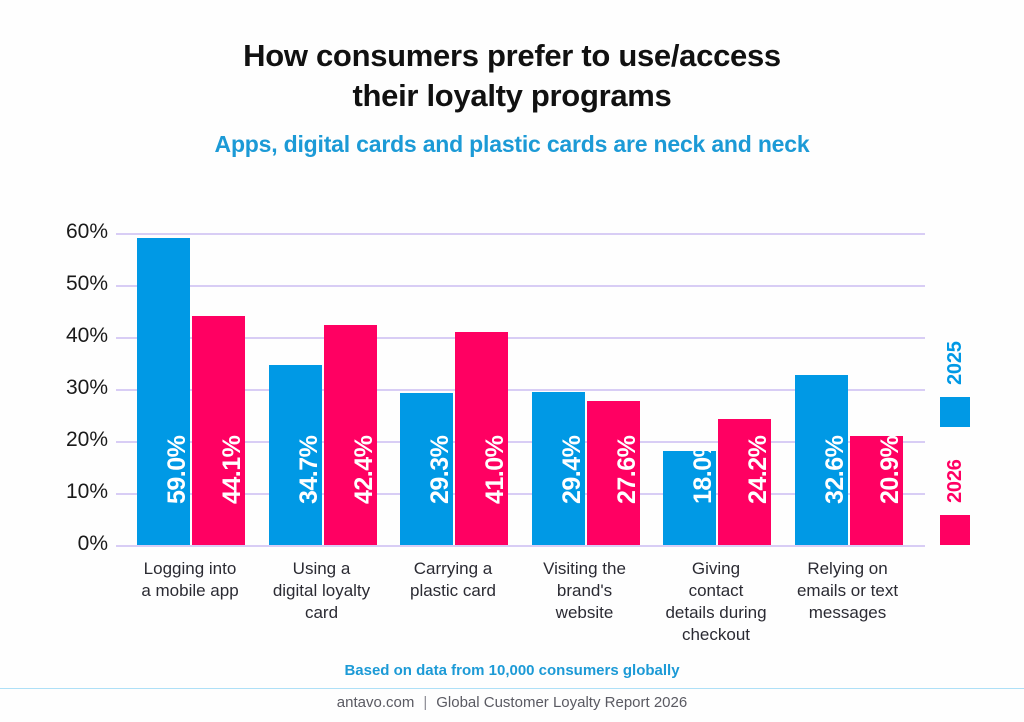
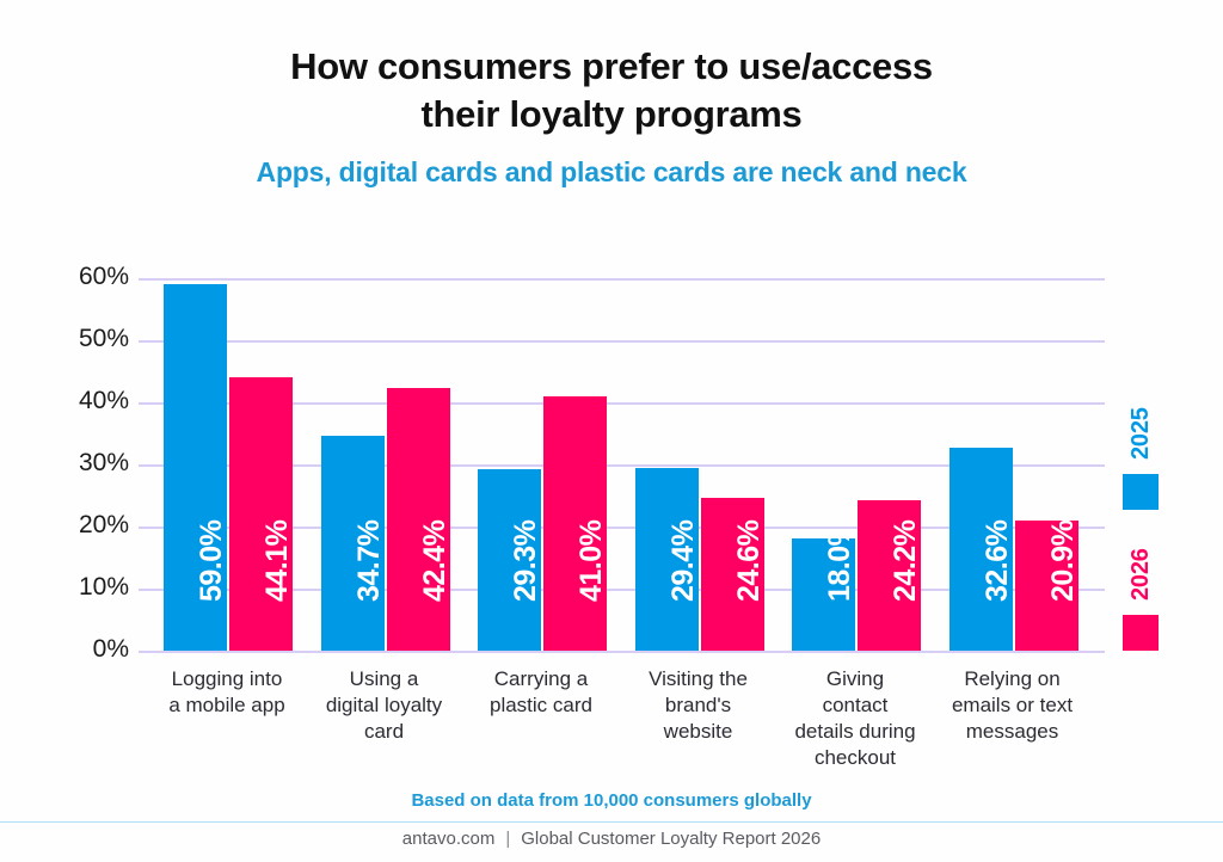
2026/Visiting the brand's website: 27.6% -> 24.6%
